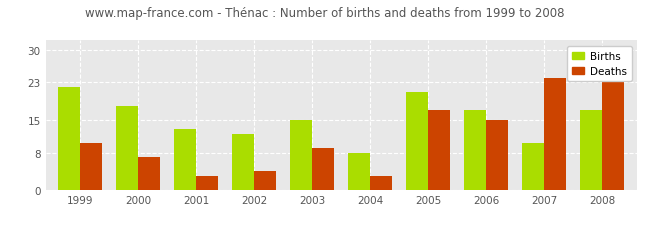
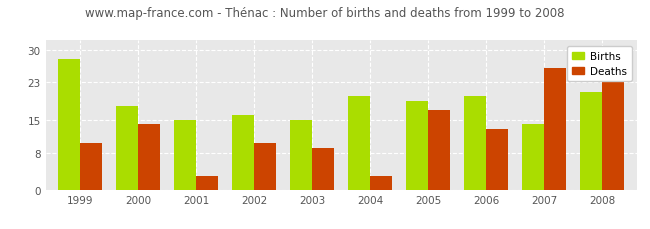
Births/1999: 22 -> 28
Deaths/2000: 7 -> 14
Births/2001: 13 -> 15
Births/2002: 12 -> 16
Deaths/2002: 4 -> 10
Births/2004: 8 -> 20
Births/2005: 21 -> 19
Births/2006: 17 -> 20
Deaths/2006: 15 -> 13
Births/2007: 10 -> 14
Deaths/2007: 24 -> 26
Births/2008: 17 -> 21
